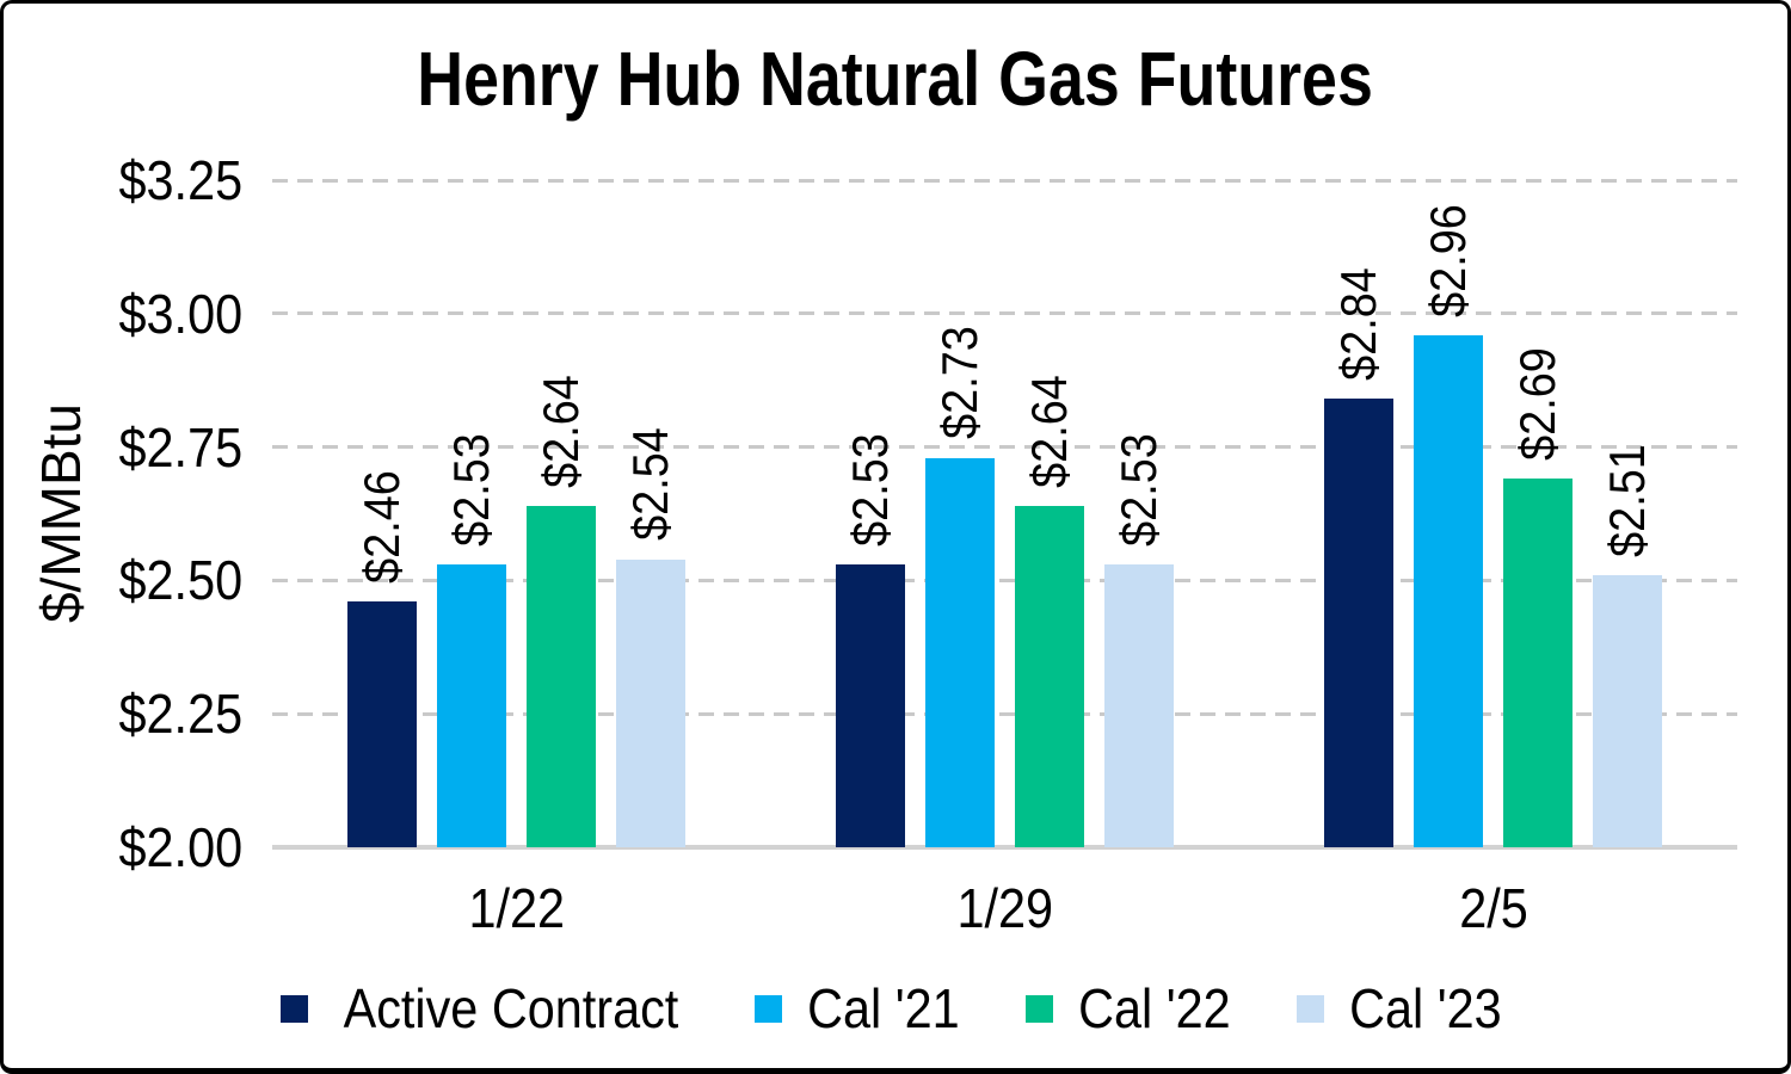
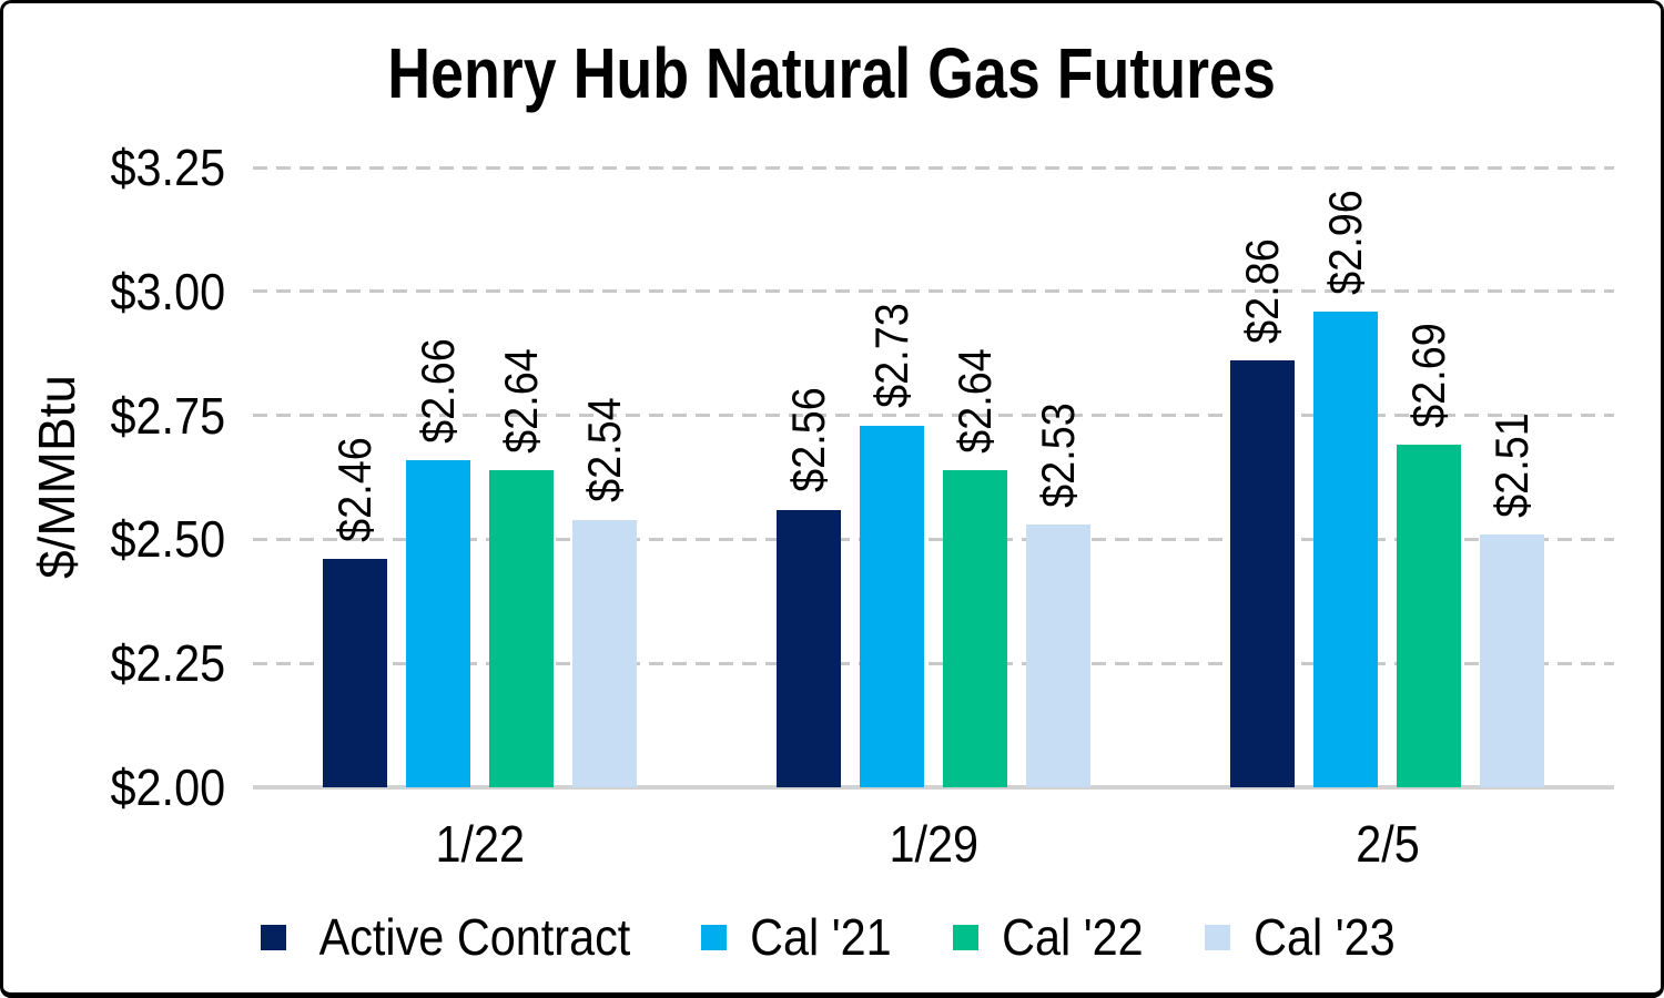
Cal '21/1/22: $2.53 -> $2.66
Active Contract/1/29: $2.53 -> $2.56
Active Contract/2/5: $2.84 -> $2.86
